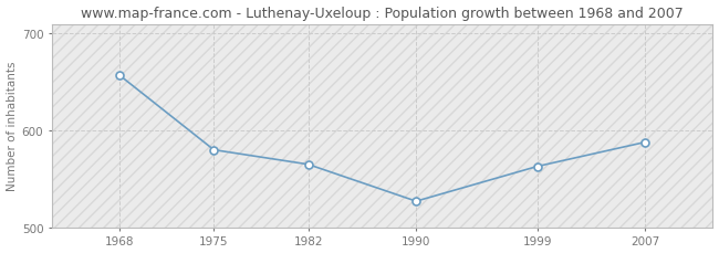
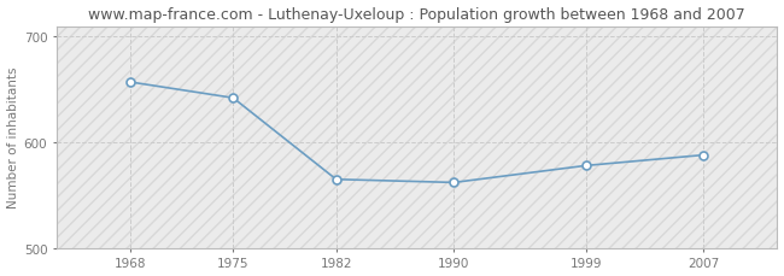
1975: 580 -> 642
1990: 527 -> 562
1999: 563 -> 578
